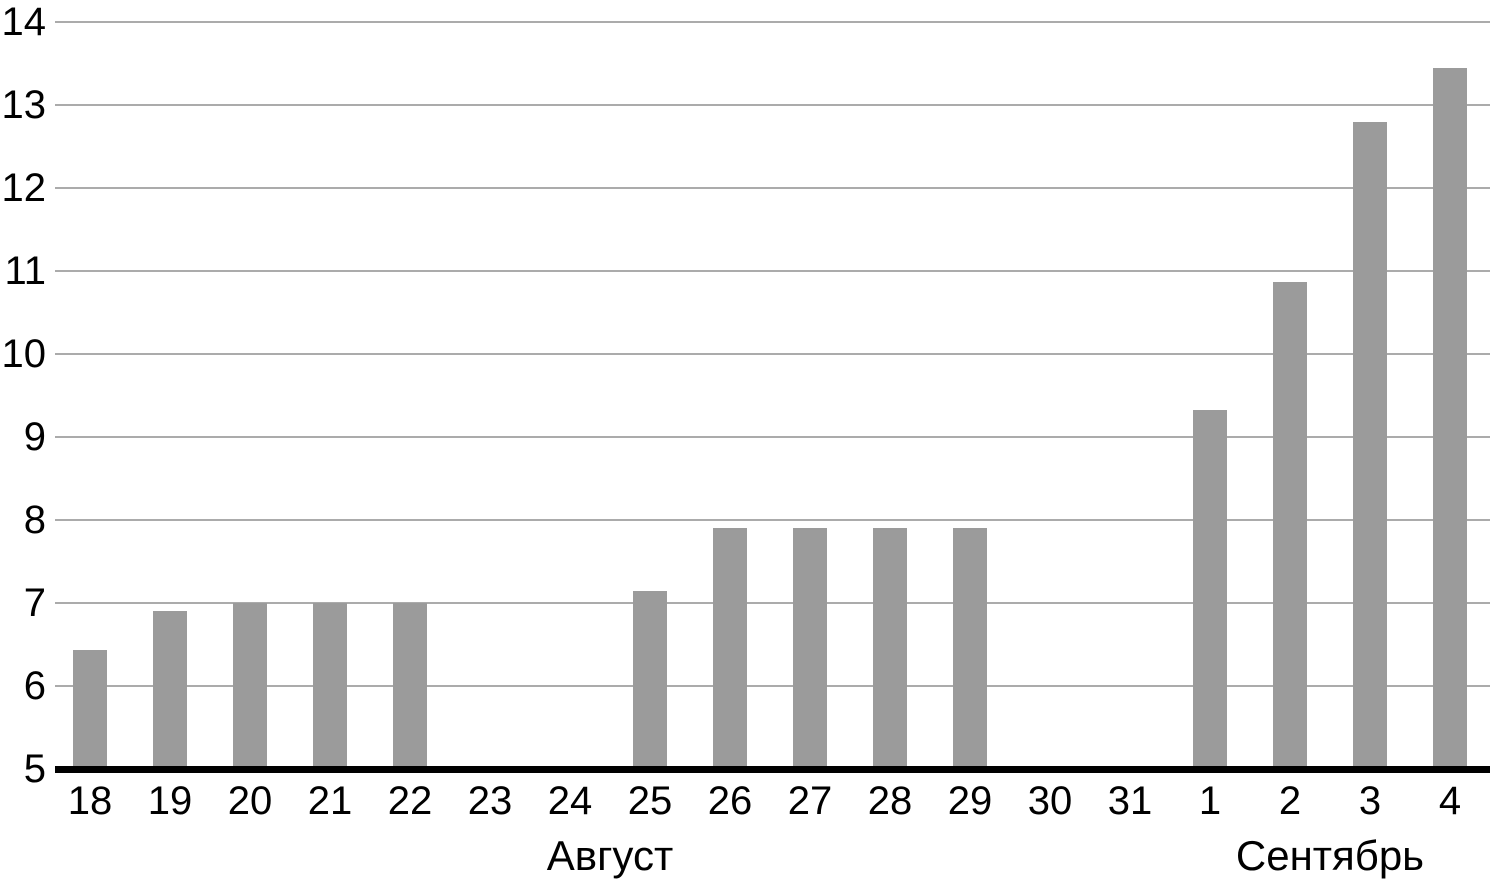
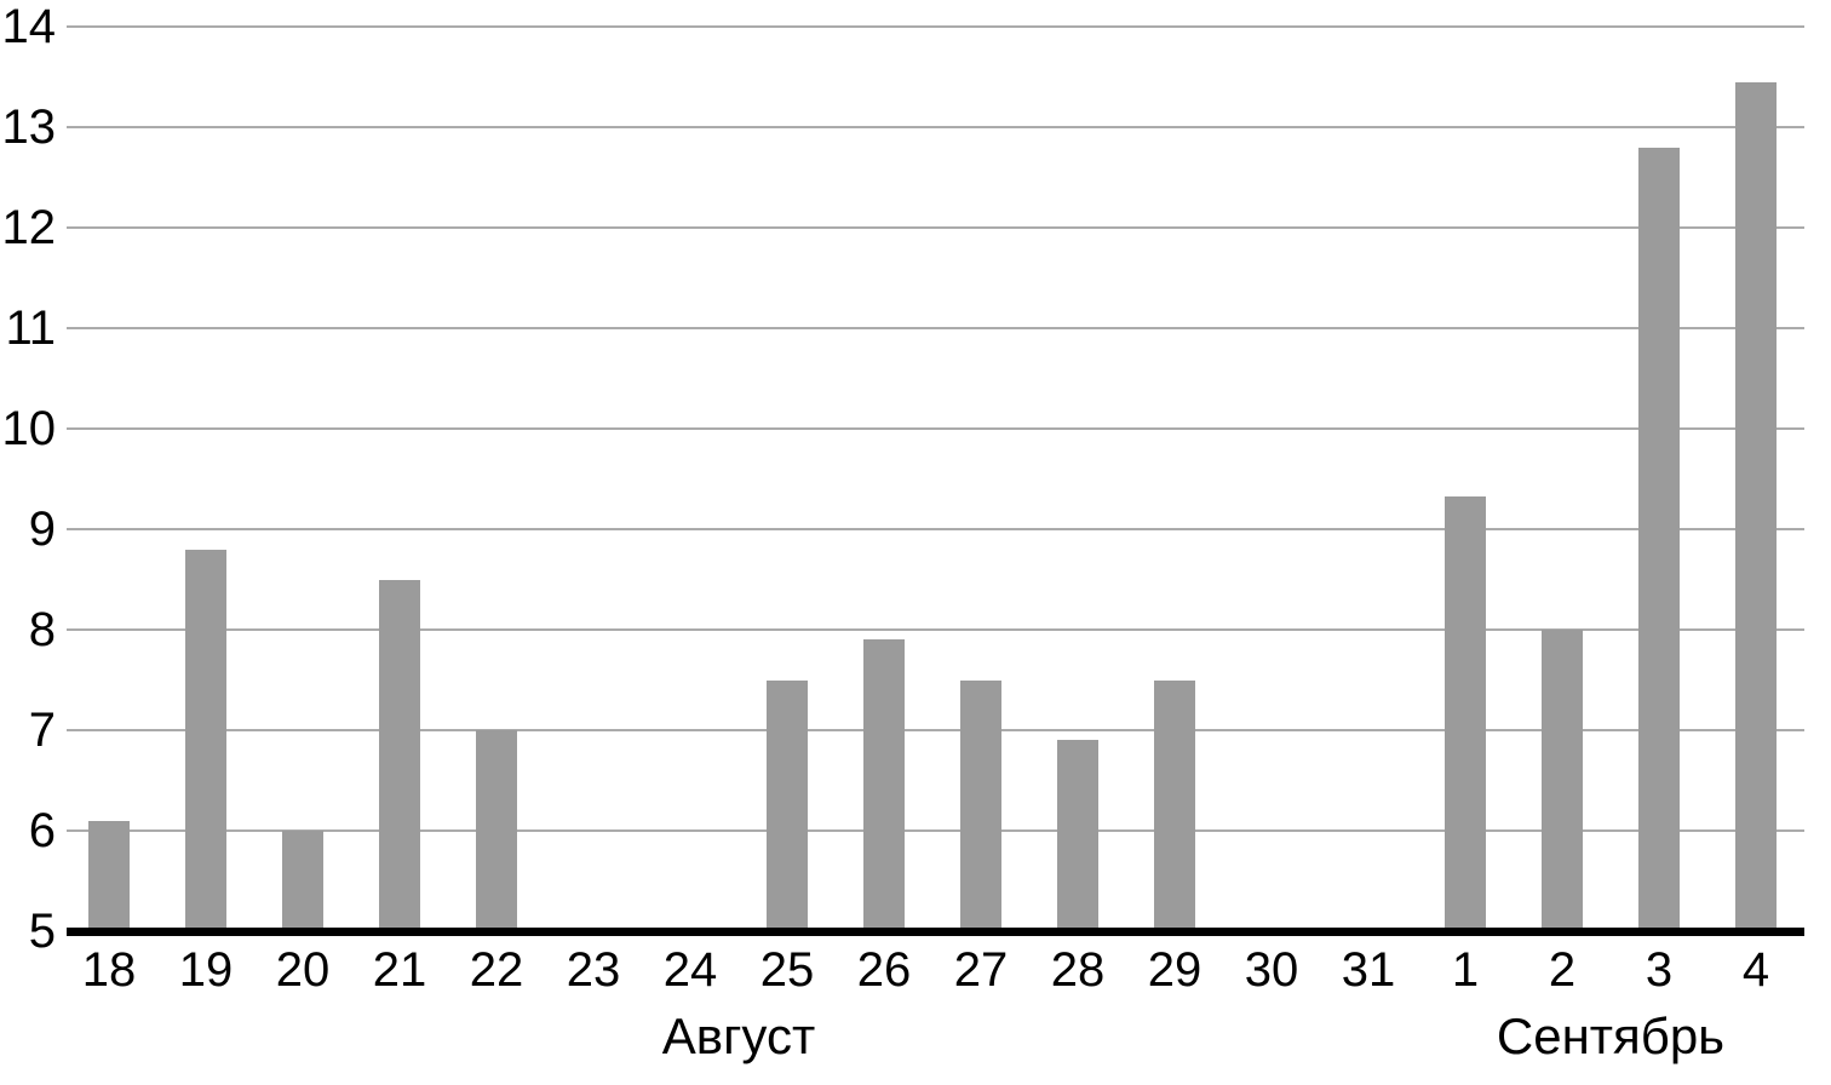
18: 6.4 -> 6.1
19: 6.9 -> 8.8
20: 7.0 -> 6.0
21: 7.0 -> 8.5
25: 7.1 -> 7.5
27: 7.9 -> 7.5
28: 7.9 -> 6.9
29: 7.9 -> 7.5
2: 10.9 -> 8.0
